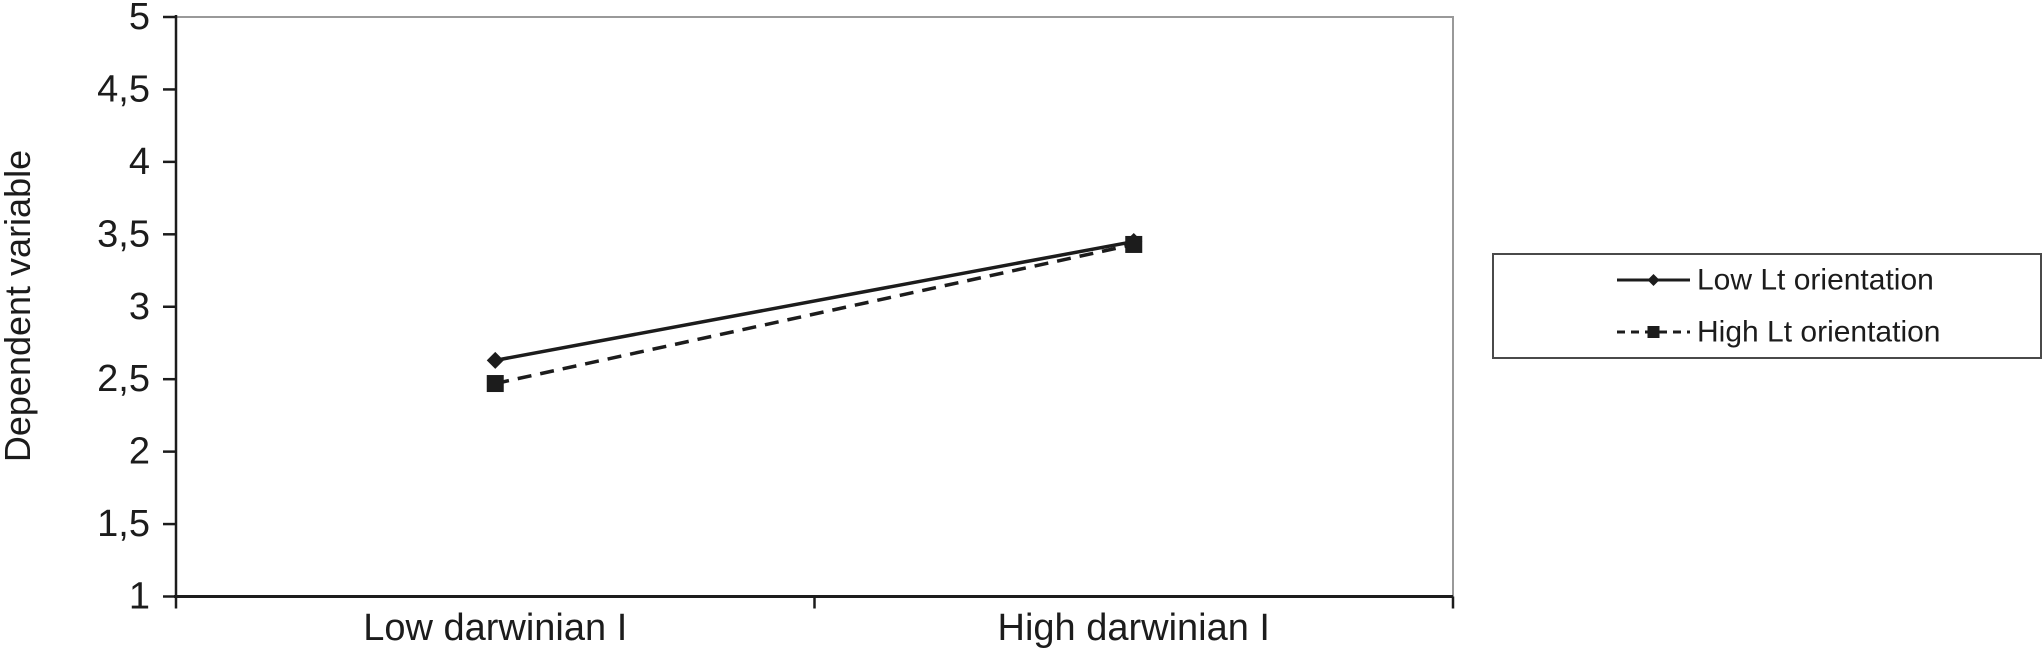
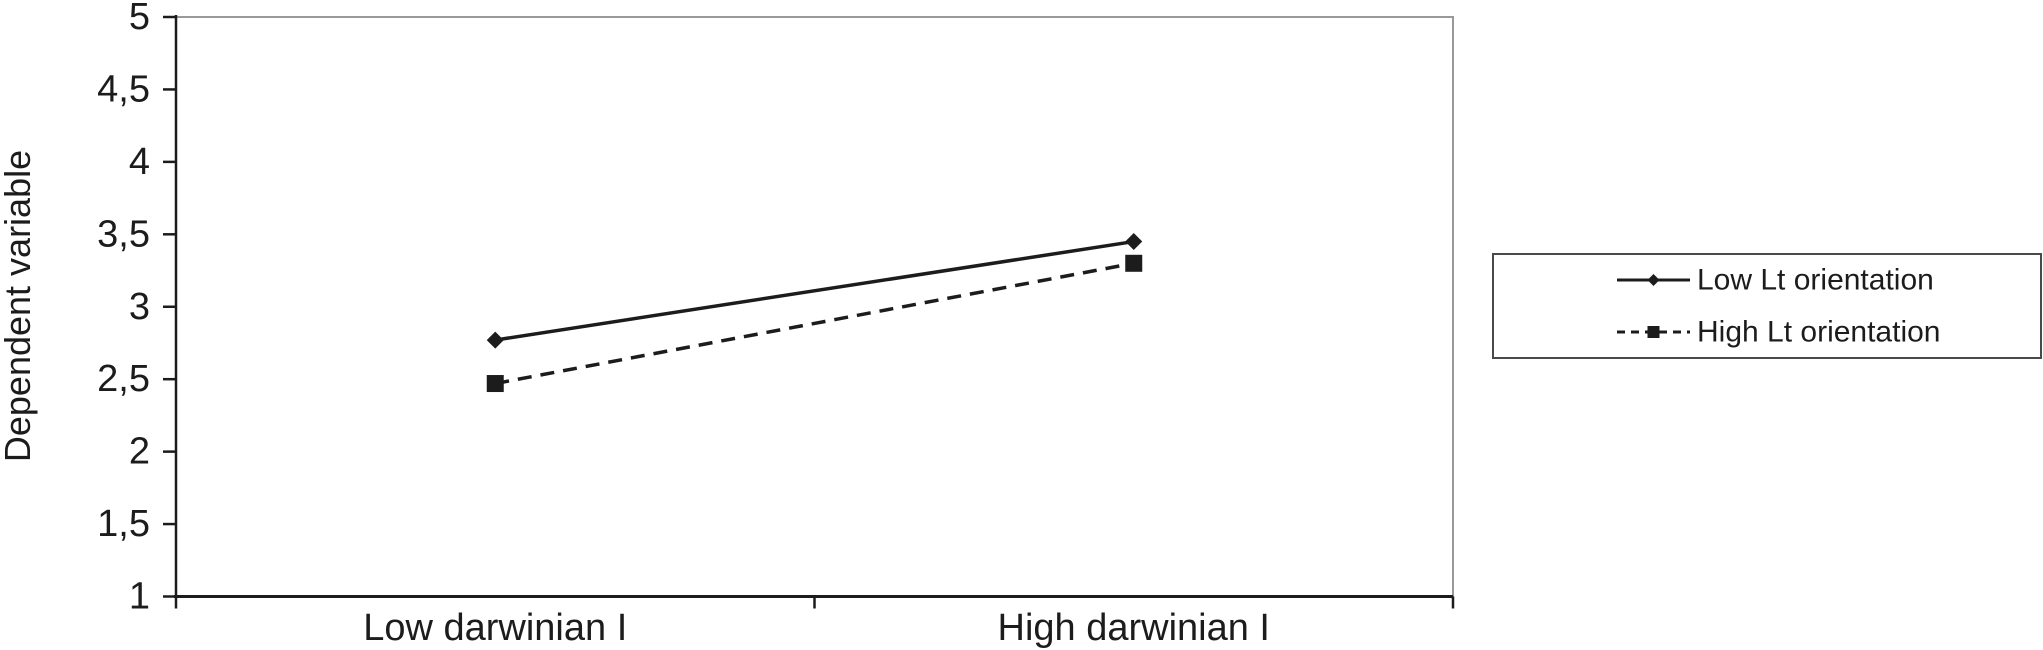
Low Lt orientation/Low darwinian I: 2.63 -> 2.77
High Lt orientation/High darwinian I: 3.43 -> 3.30
